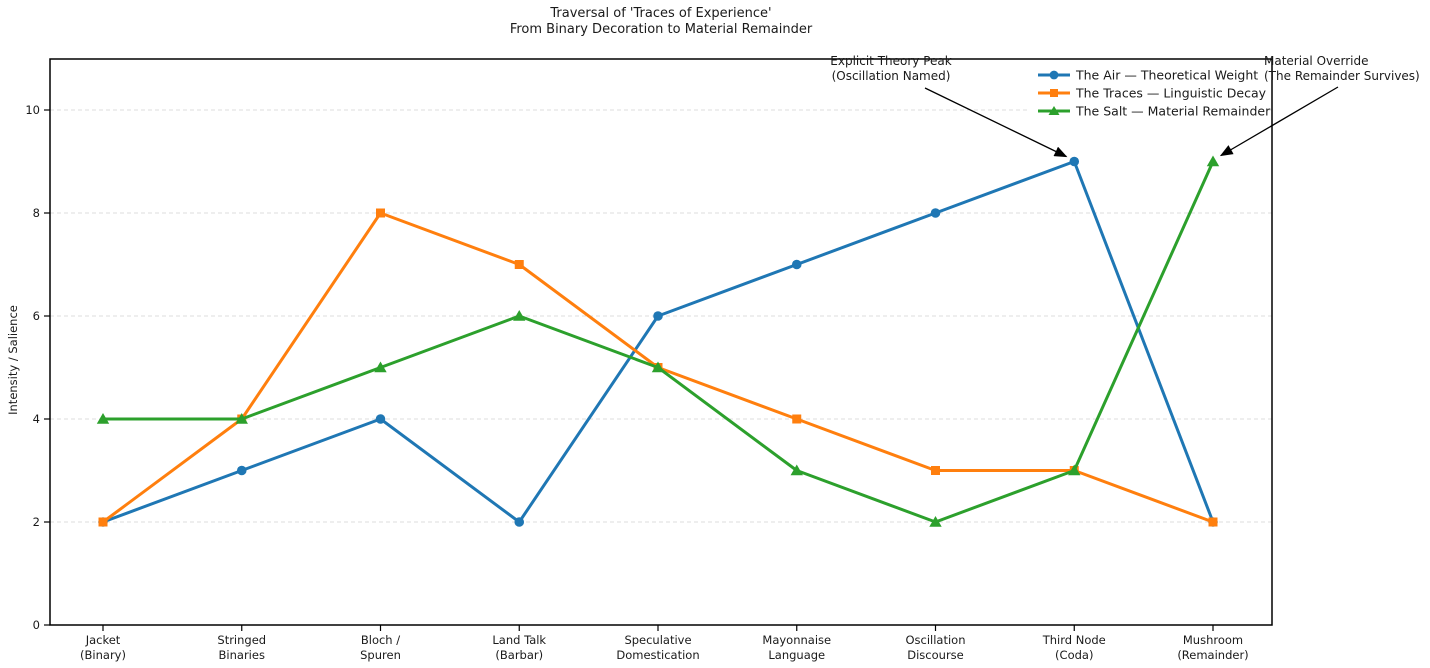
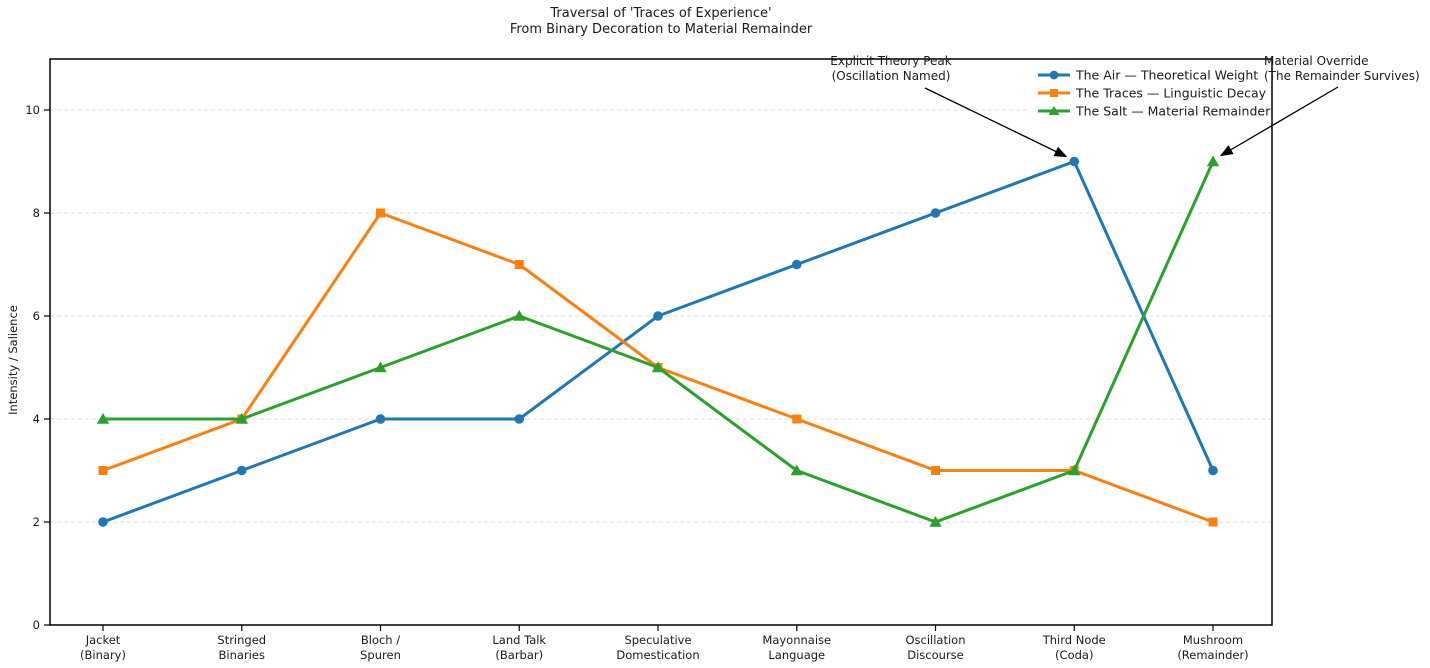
The Traces — Linguistic Decay/Jacket (Binary): 2 -> 3
The Air — Theoretical Weight/Land Talk (Barbar): 2 -> 4
The Air — Theoretical Weight/Mushroom (Remainder): 2 -> 3
